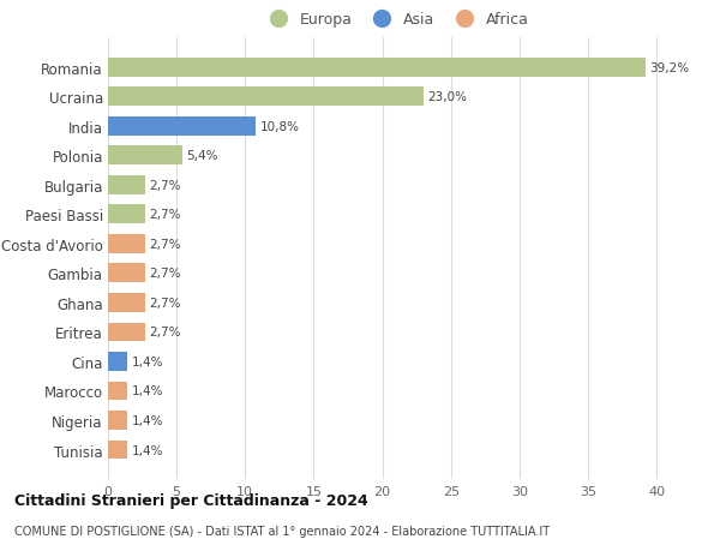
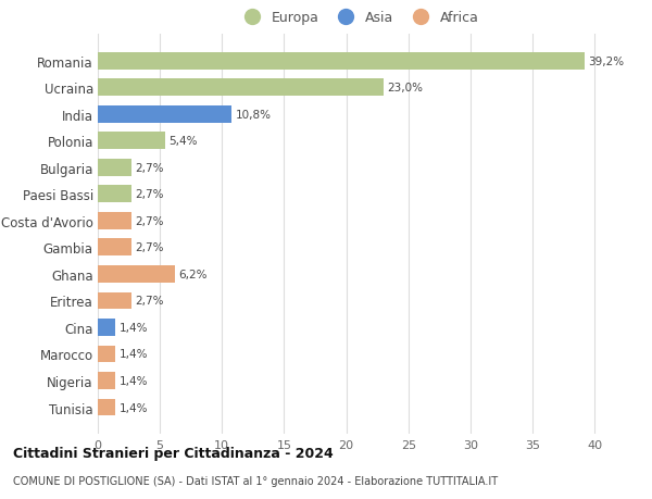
Ghana: 2,7% -> 6,2%
